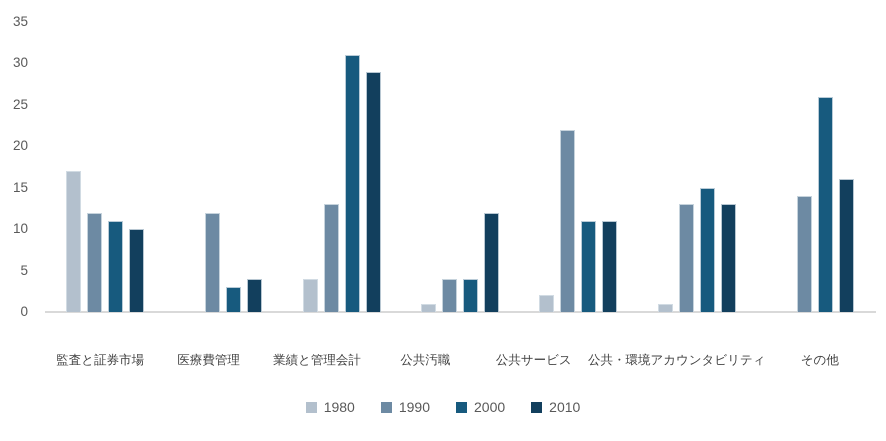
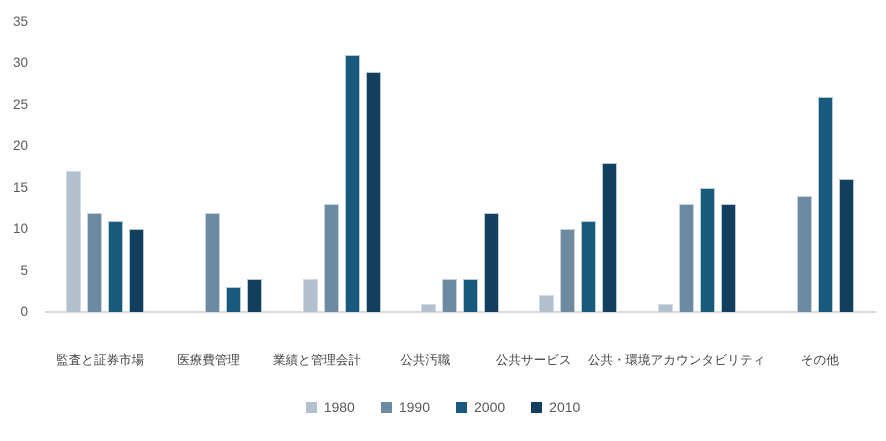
1990/公共サービス: 22 -> 10
2010/公共サービス: 11 -> 18
